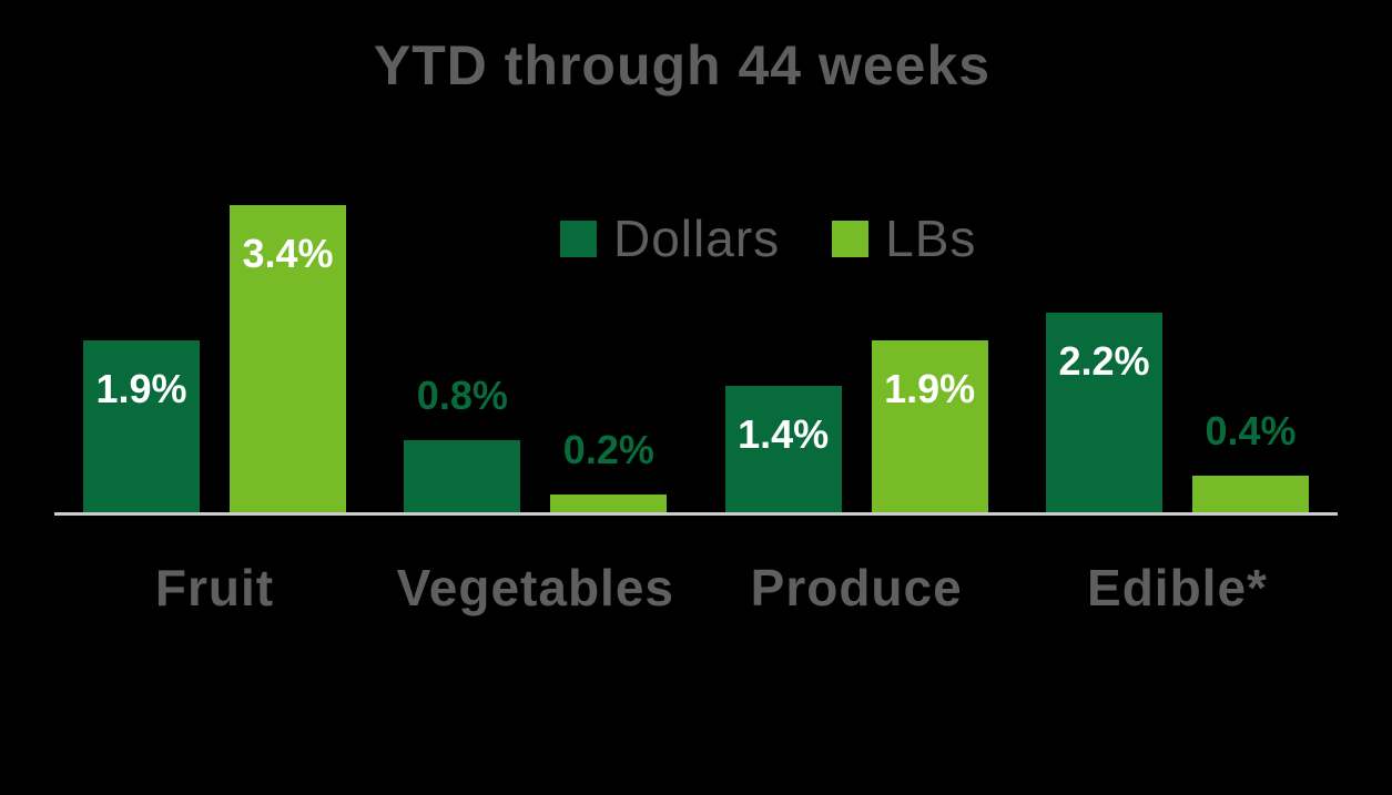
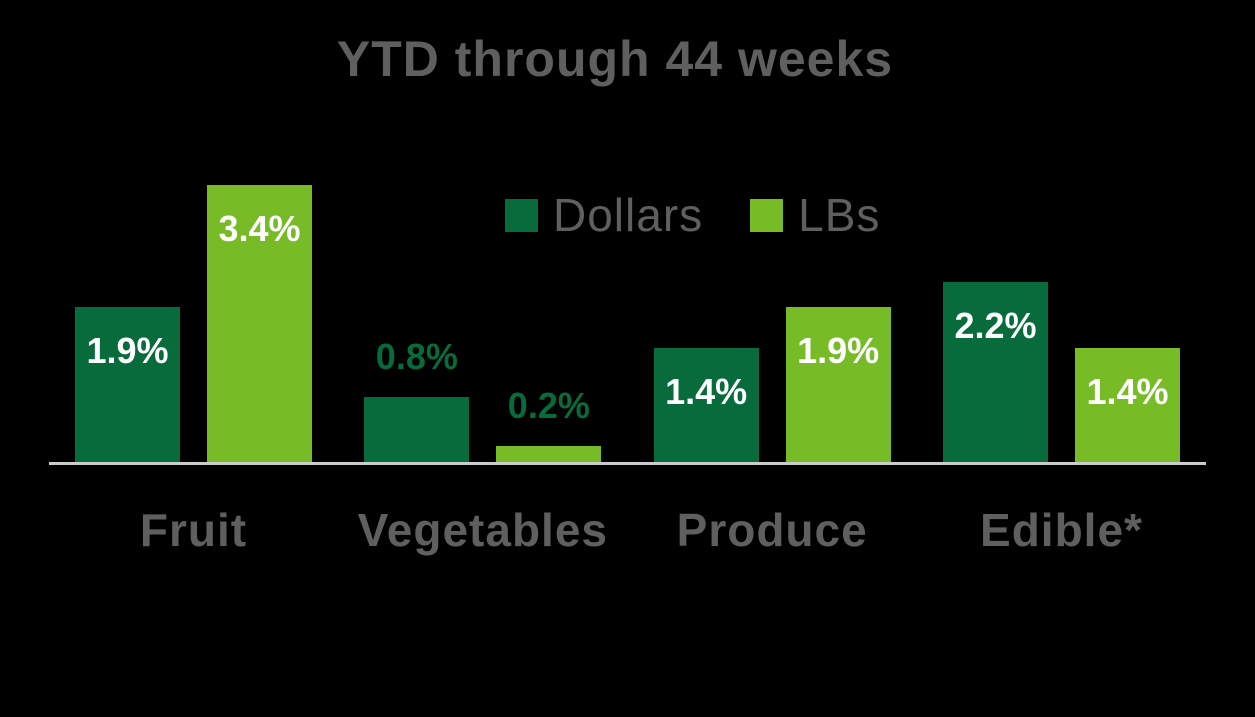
LBs/Edible*: 0.4% -> 1.4%
